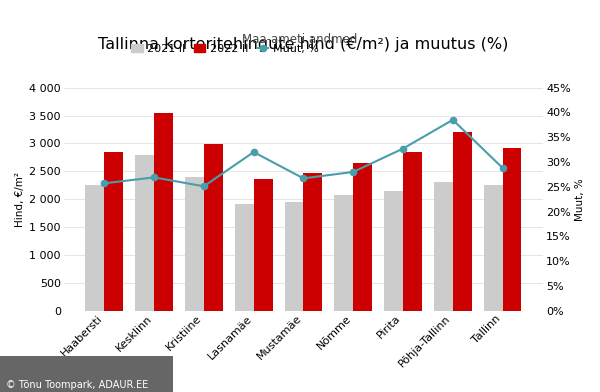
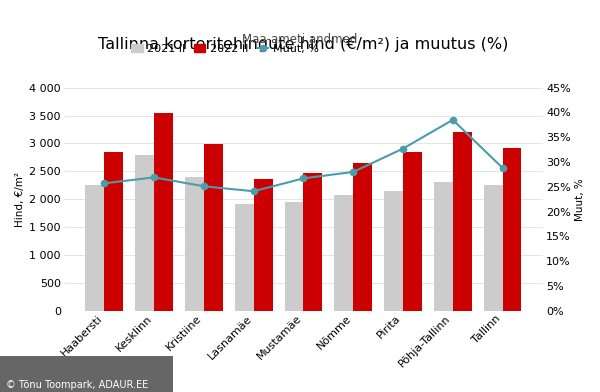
Muut, %/Lasnamäe: 32.0% -> 24.1%
